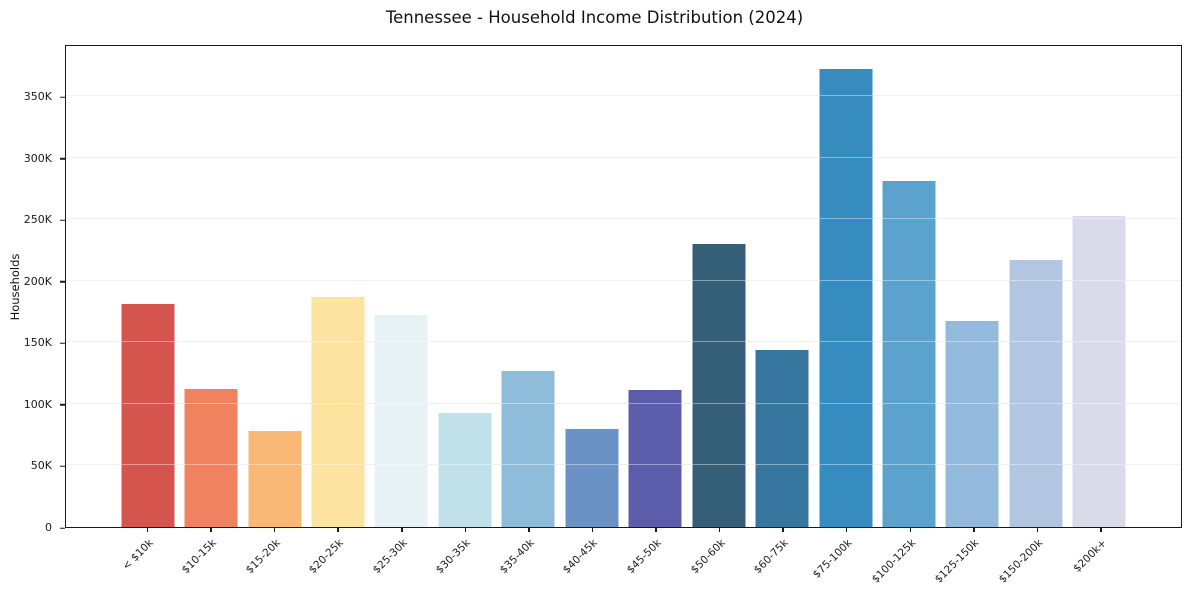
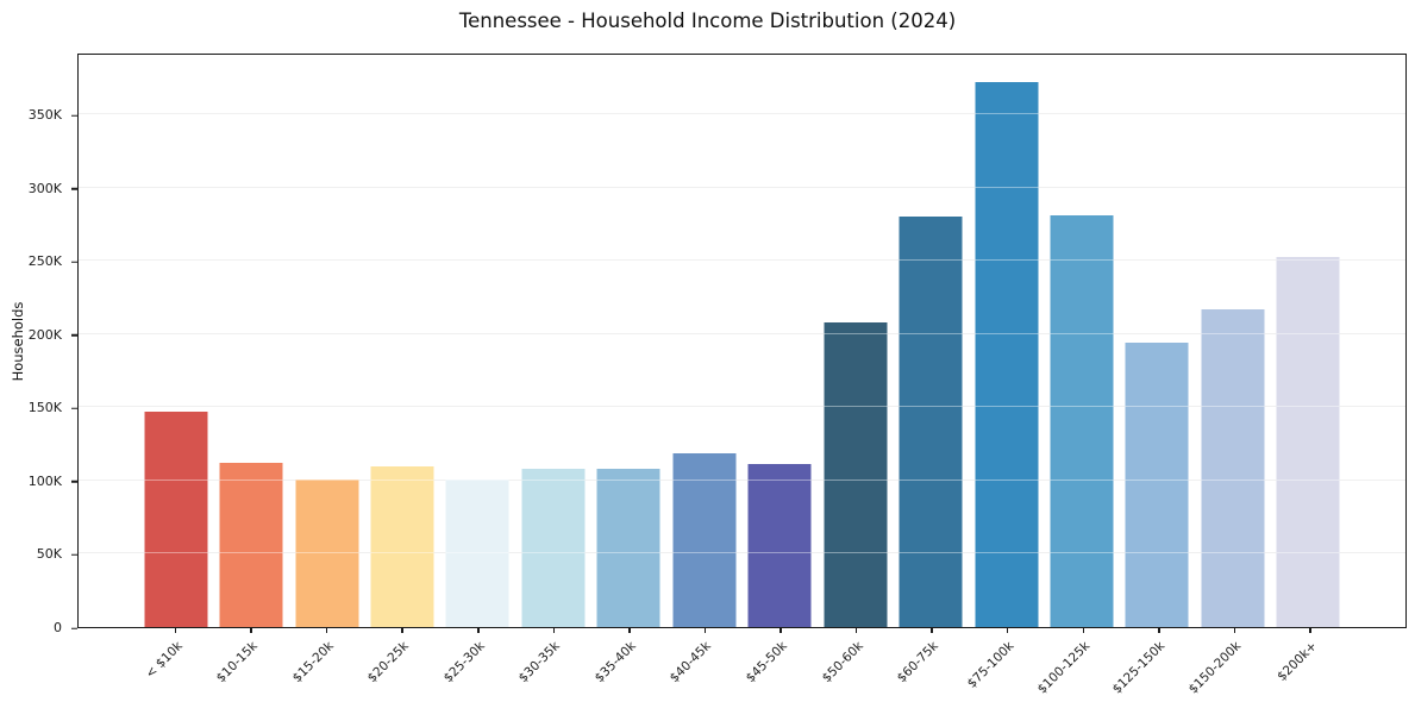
< $10k: 181K -> 147K
$15-20k: 78K -> 101K
$20-25k: 187K -> 110K
$25-30k: 172K -> 101K
$30-35k: 93K -> 108K
$35-40k: 127K -> 108K
$40-45k: 80K -> 119K
$50-60k: 230K -> 208K
$60-75k: 144K -> 280K
$125-150k: 167K -> 194K
